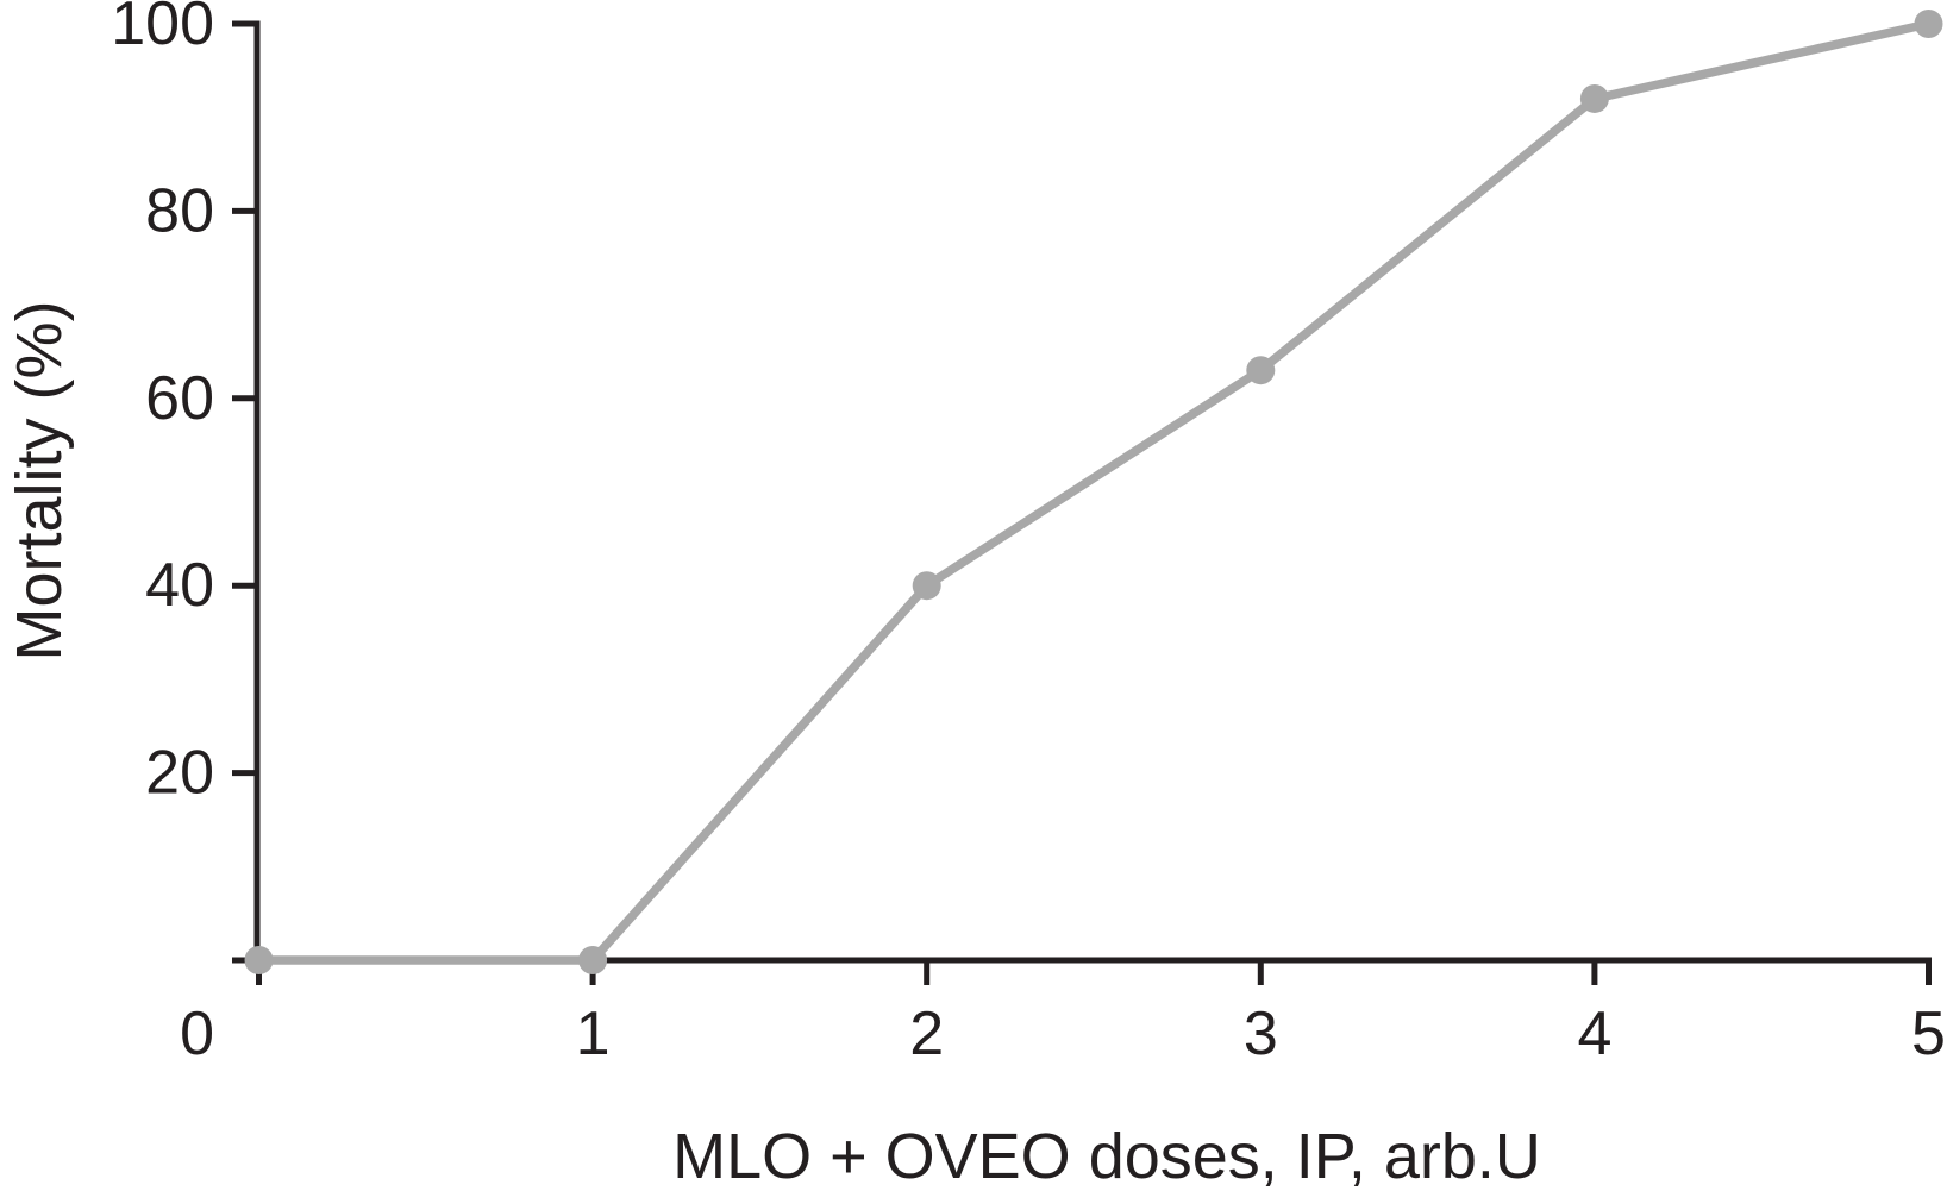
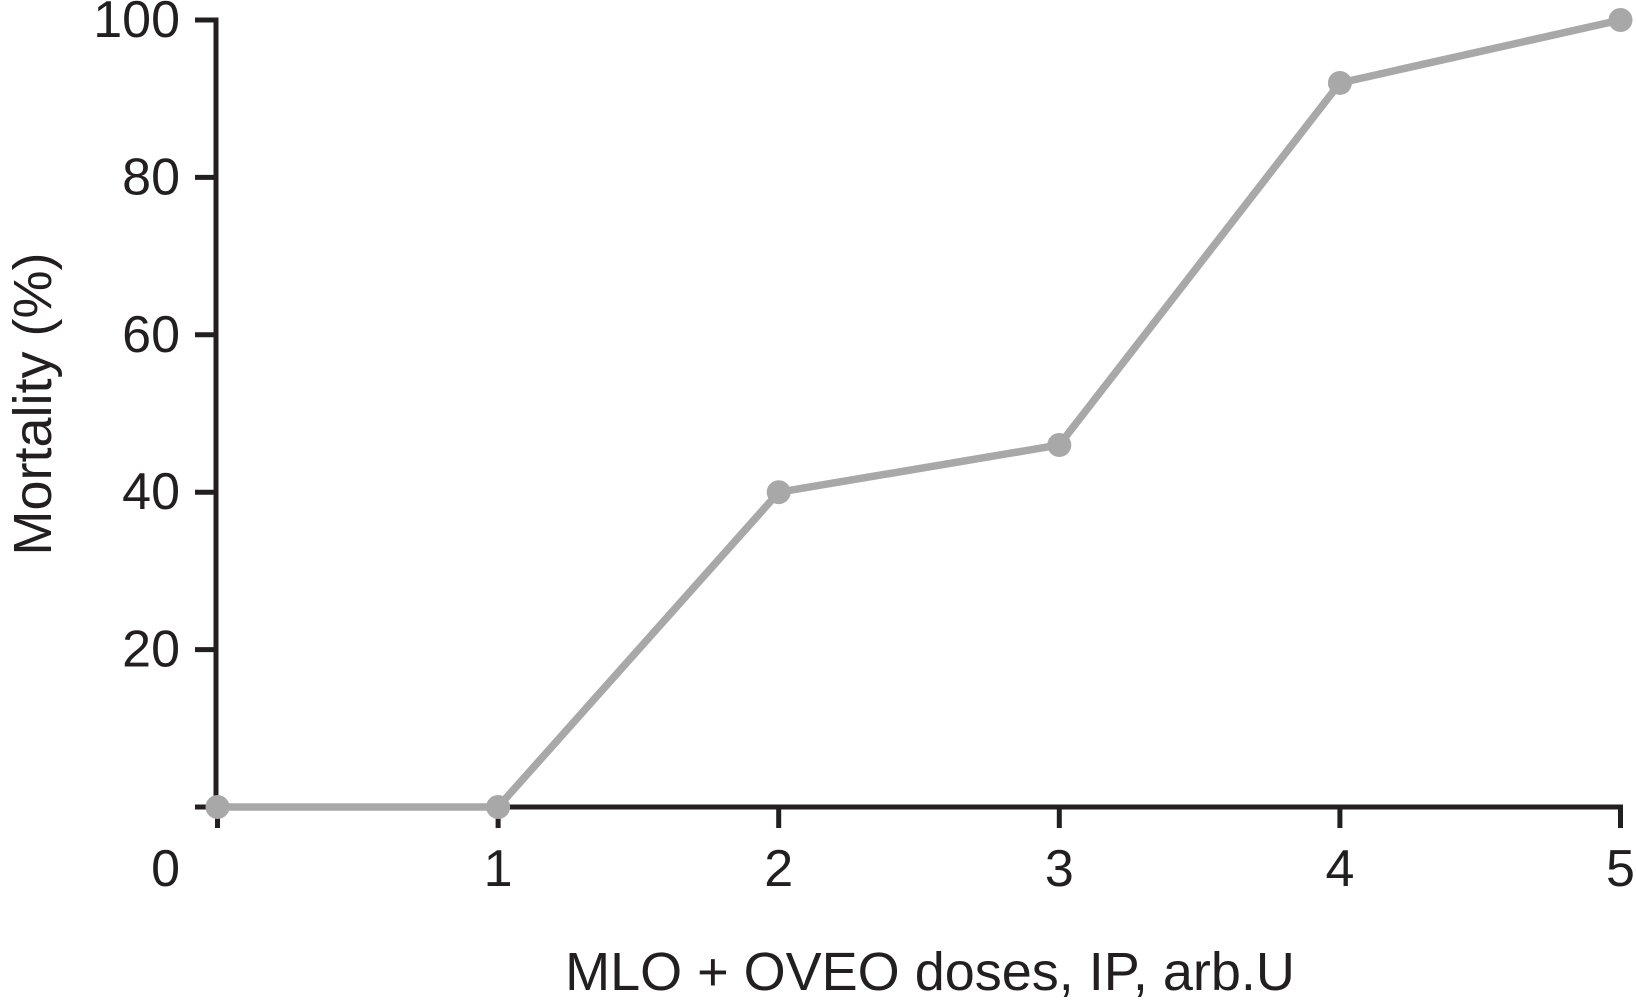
3: 63 -> 46
